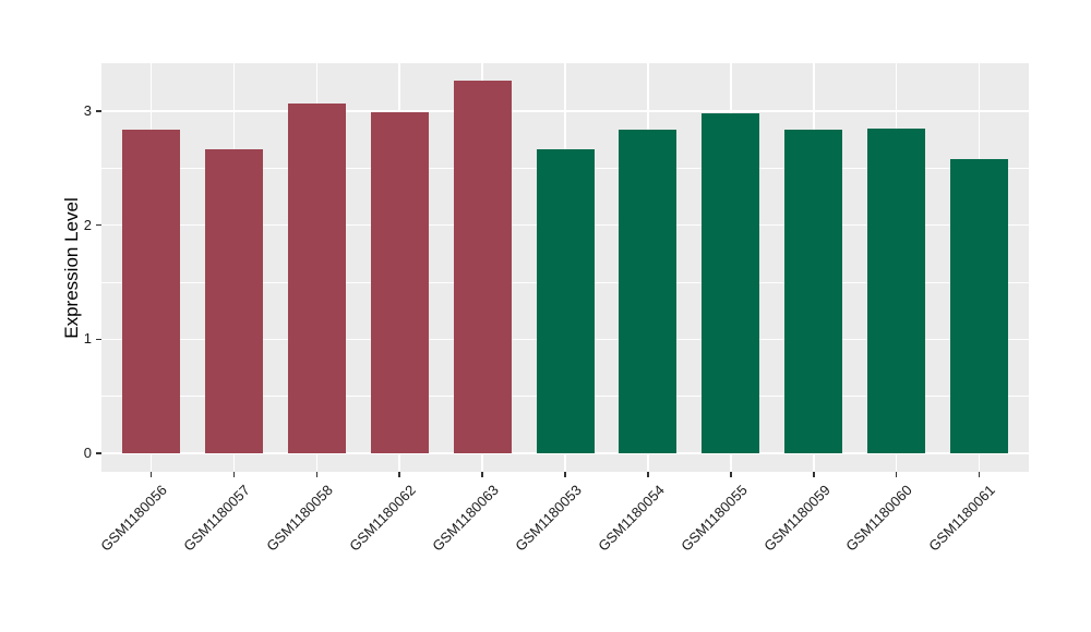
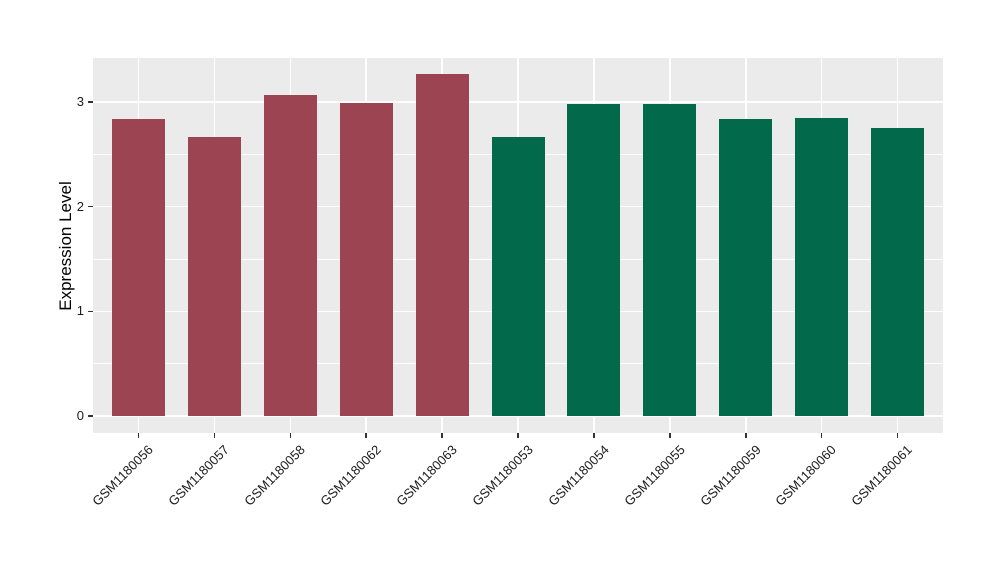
GSM1180054: 2.84 -> 2.98
GSM1180061: 2.58 -> 2.75
